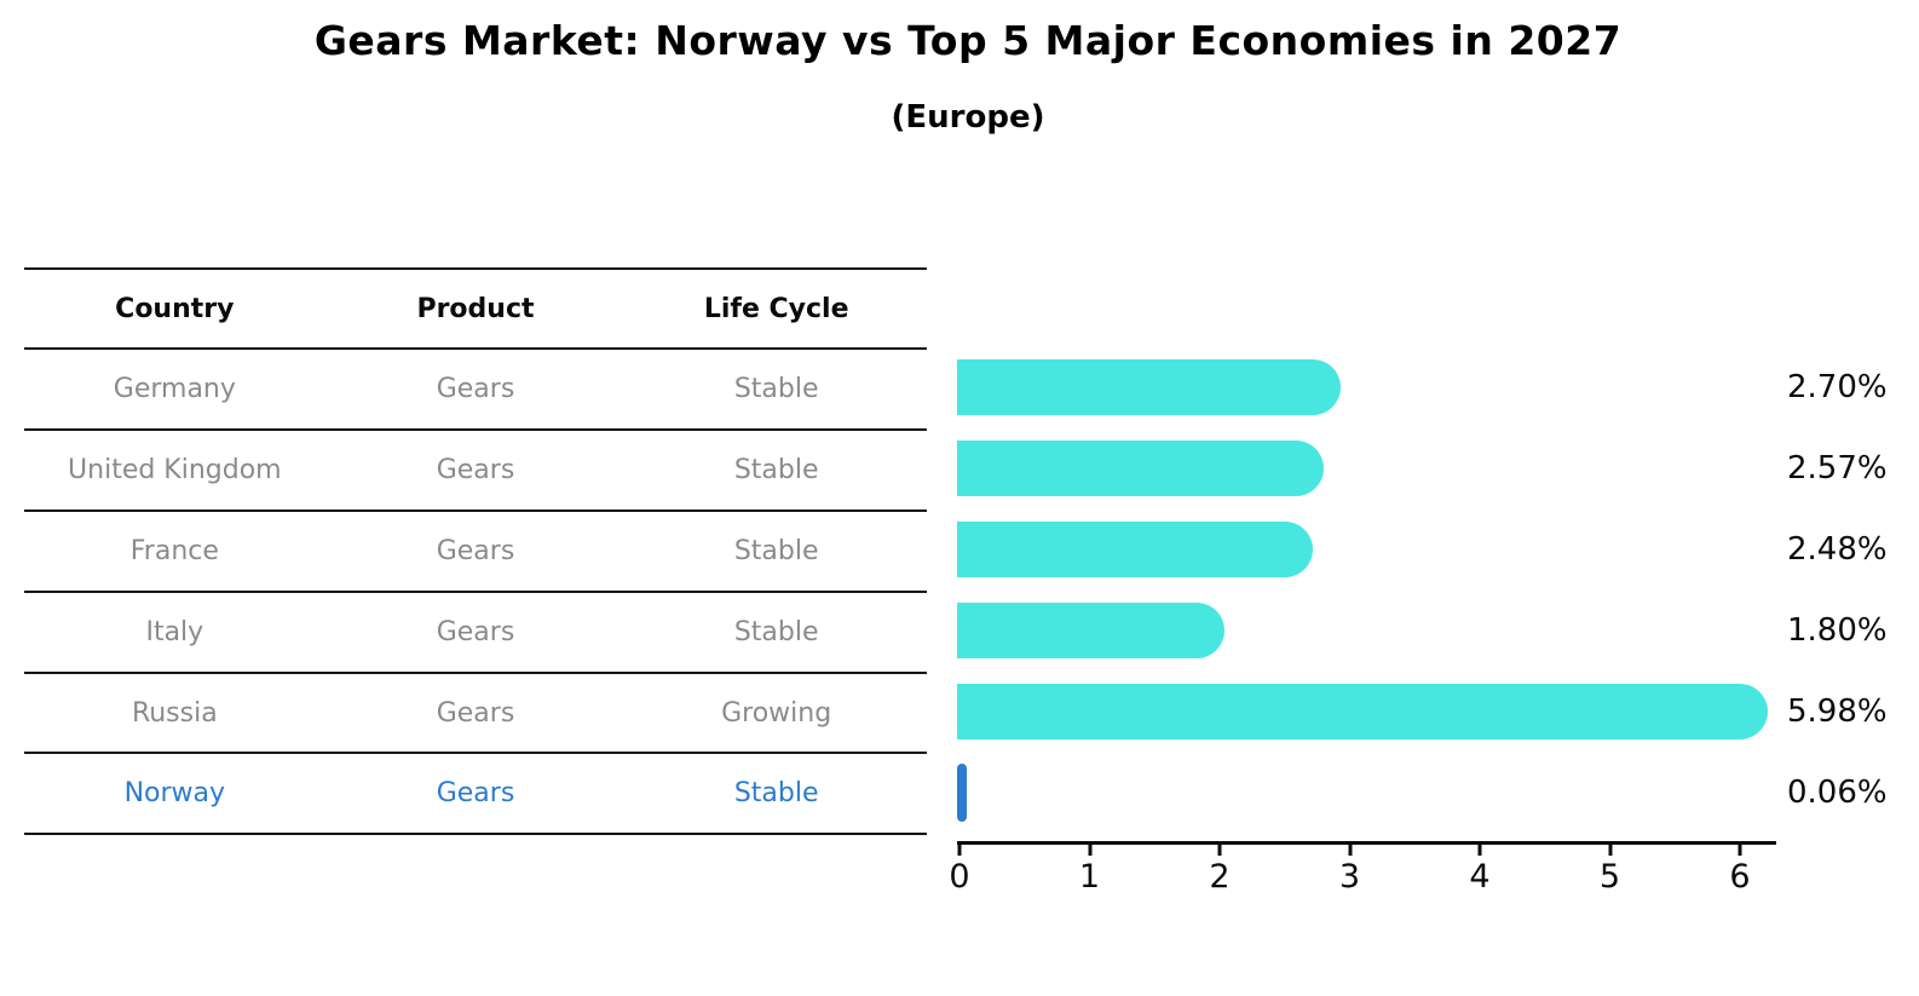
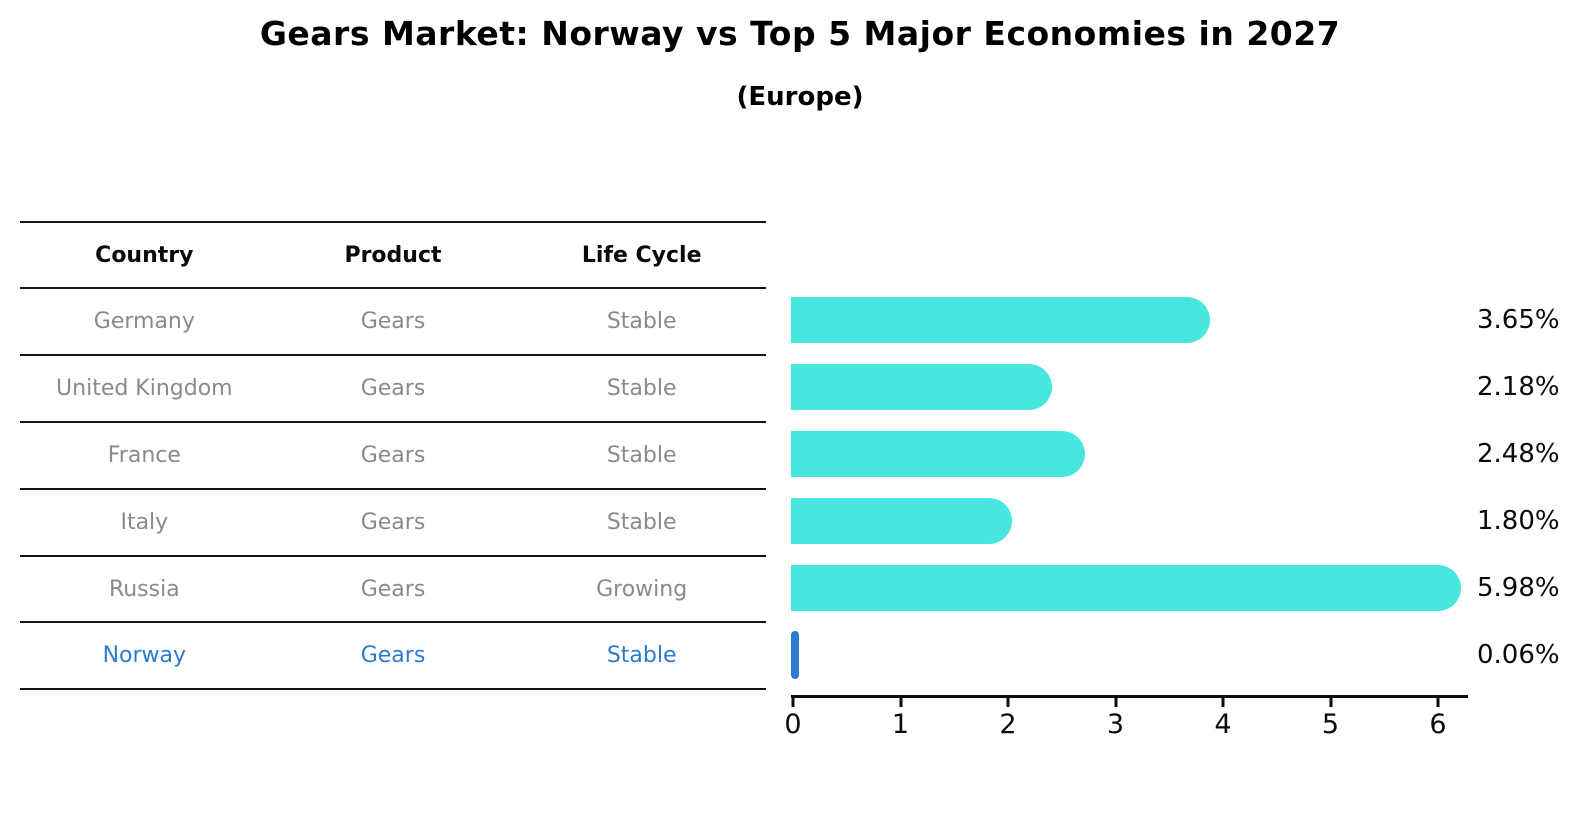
Germany: 2.70% -> 3.65%
United Kingdom: 2.57% -> 2.18%
